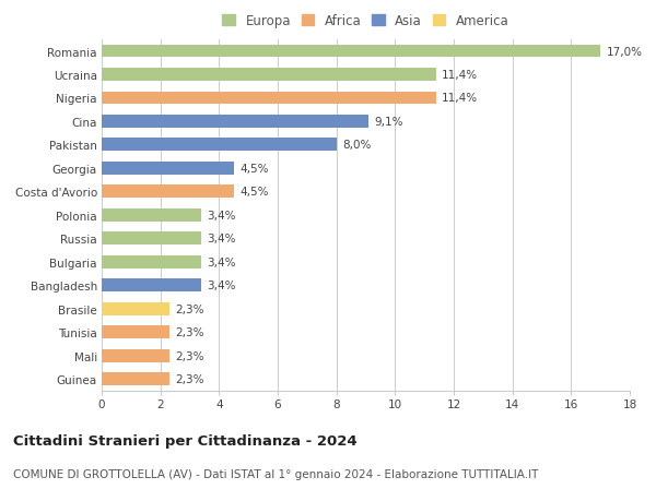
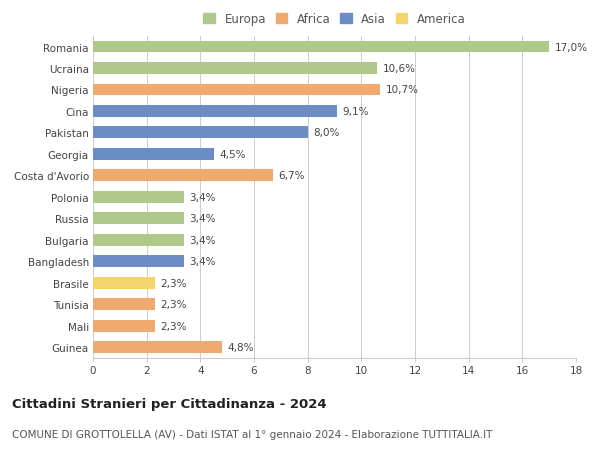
Ucraina: 11,4% -> 10,6%
Nigeria: 11,4% -> 10,7%
Costa d'Avorio: 4,5% -> 6,7%
Guinea: 2,3% -> 4,8%
